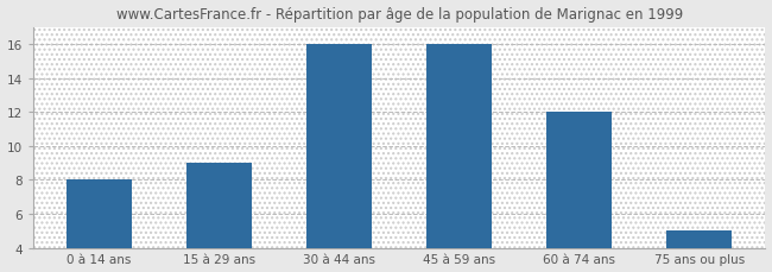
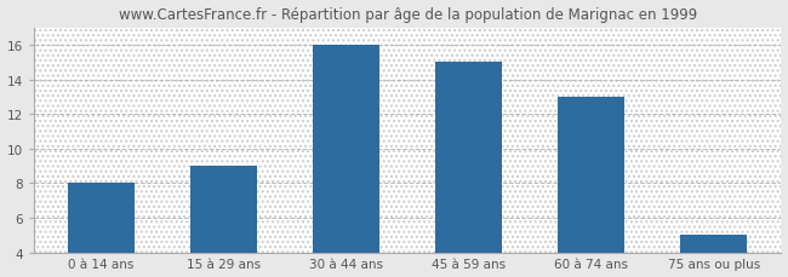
45 à 59 ans: 16 -> 15
60 à 74 ans: 12 -> 13
